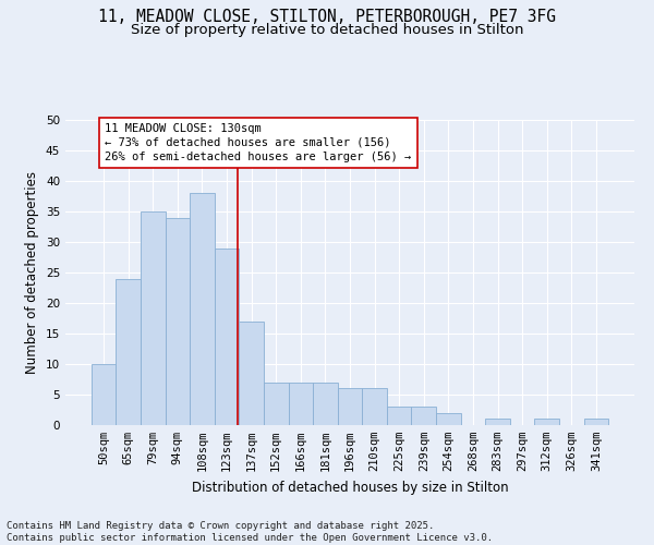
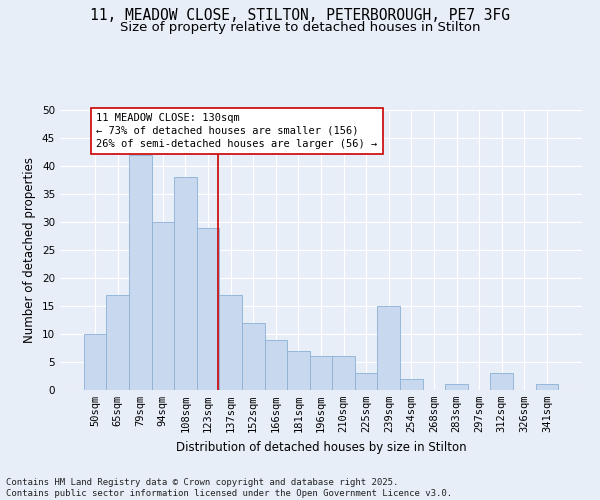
65sqm: 24 -> 17
79sqm: 35 -> 42
94sqm: 34 -> 30
152sqm: 7 -> 12
166sqm: 7 -> 9
239sqm: 3 -> 15
312sqm: 1 -> 3
